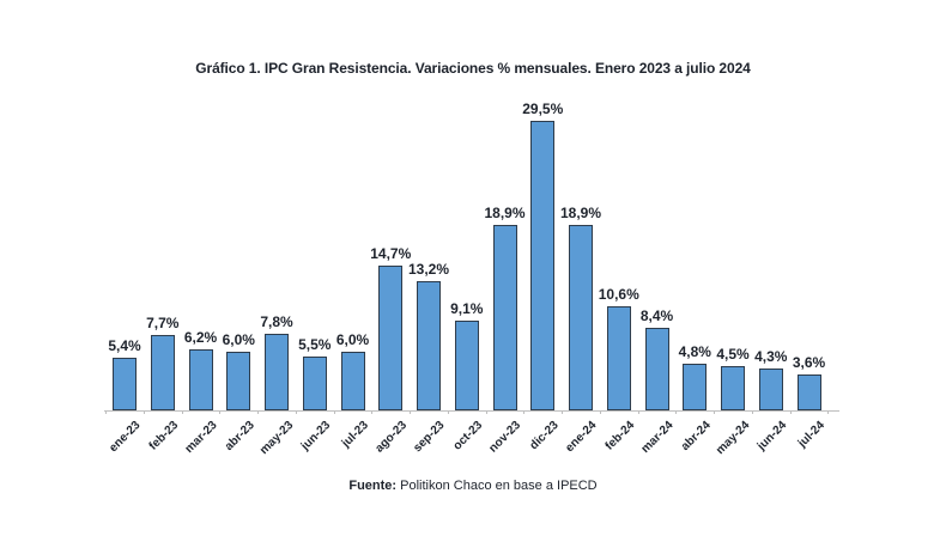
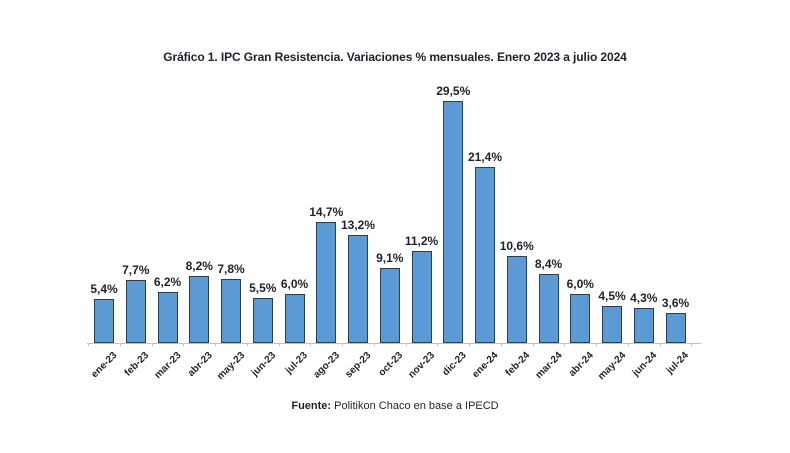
abr-23: 6,0% -> 8,2%
nov-23: 18,9% -> 11,2%
ene-24: 18,9% -> 21,4%
abr-24: 4,8% -> 6,0%
